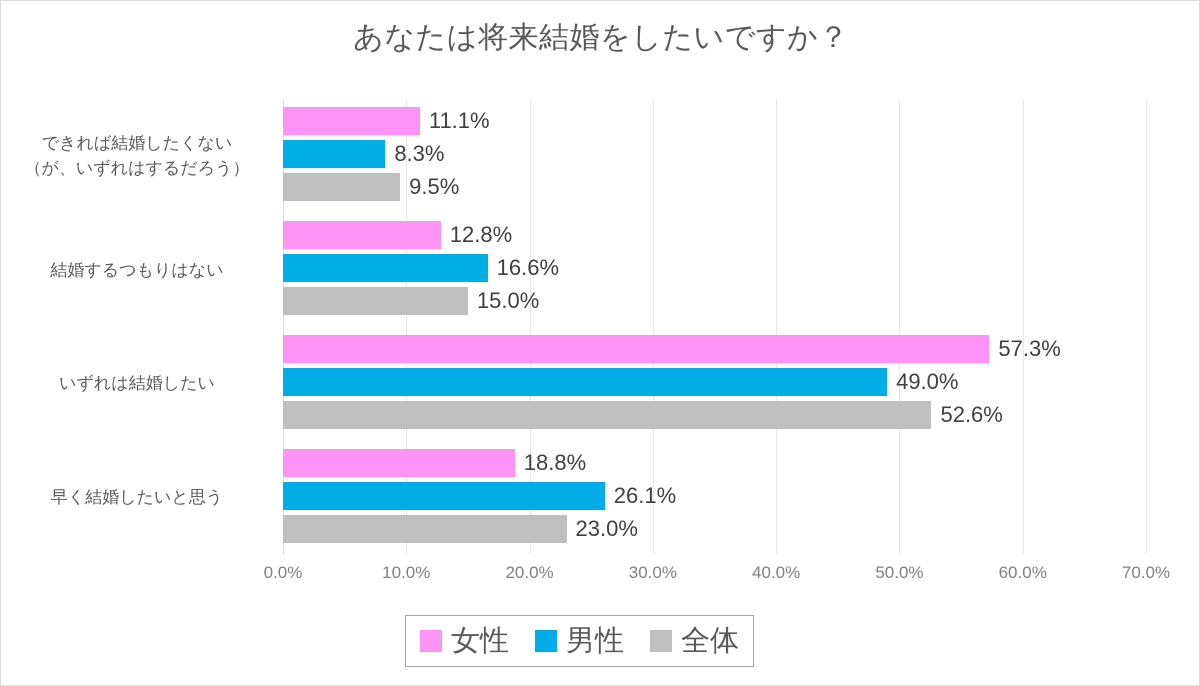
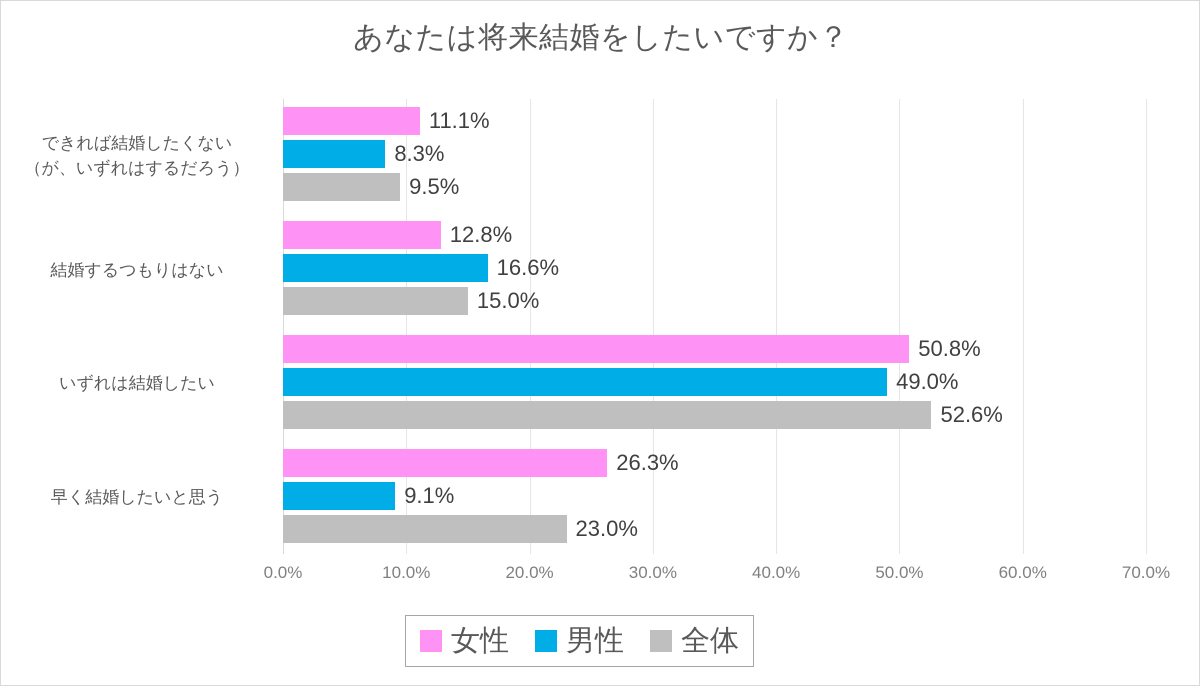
女性/いずれは結婚したい: 57.3% -> 50.8%
女性/早く結婚したいと思う: 18.8% -> 26.3%
男性/早く結婚したいと思う: 26.1% -> 9.1%
